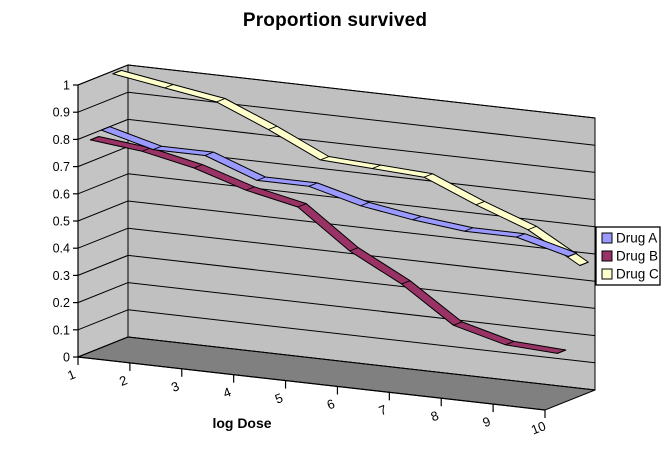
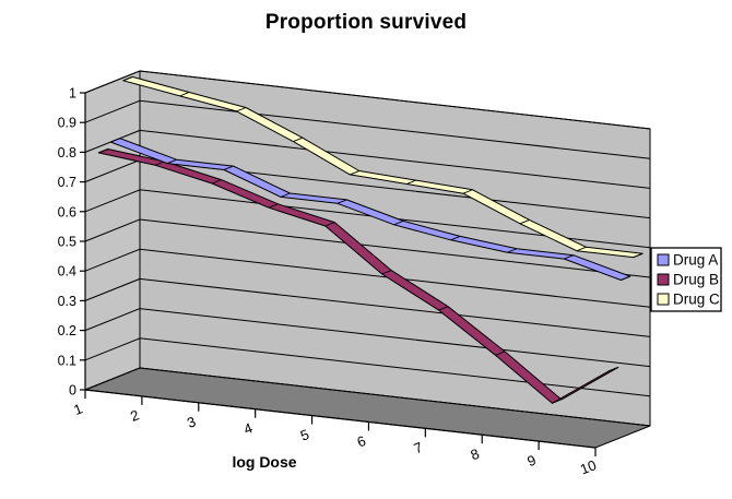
Drug B/9: 0.20 -> 0.11
Drug B/10: 0.19 -> 0.24
Drug C/10: 0.48 -> 0.59
